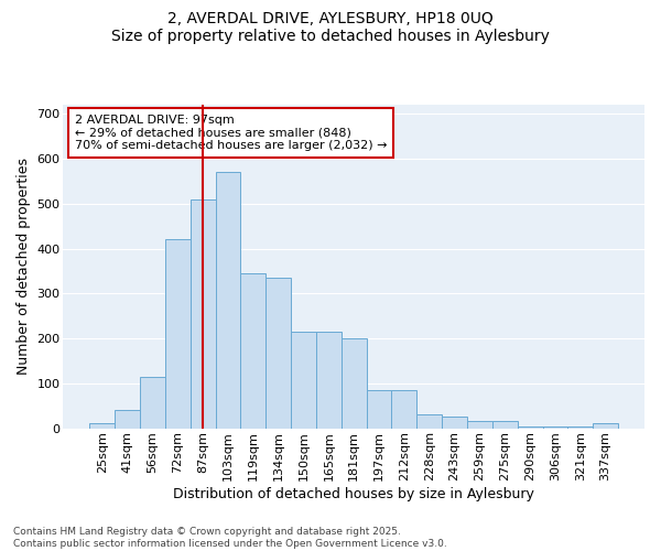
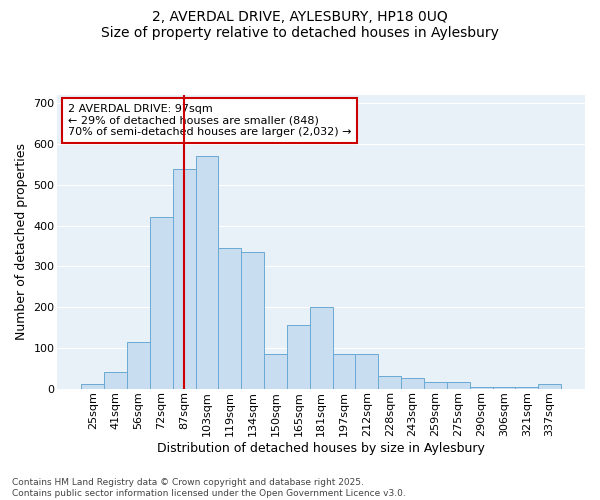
87sqm: 510 -> 540
150sqm: 215 -> 85
165sqm: 215 -> 155
